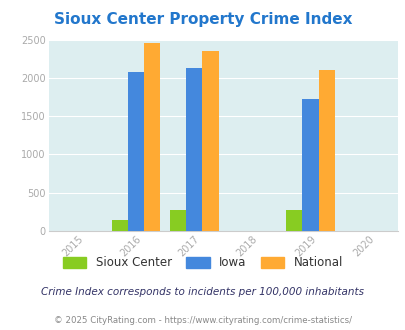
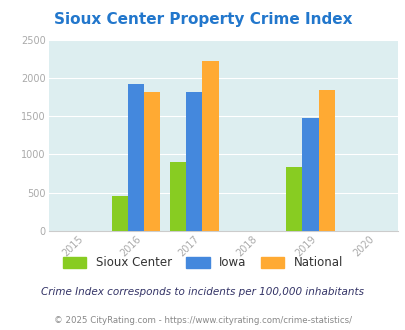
Sioux Center/2016: 150 -> 460
Iowa/2016: 2080 -> 1920
National/2016: 2450 -> 1820
Sioux Center/2017: 280 -> 900
Iowa/2017: 2120 -> 1820
National/2017: 2350 -> 2220
Sioux Center/2019: 280 -> 840
Iowa/2019: 1720 -> 1480
National/2019: 2100 -> 1840
